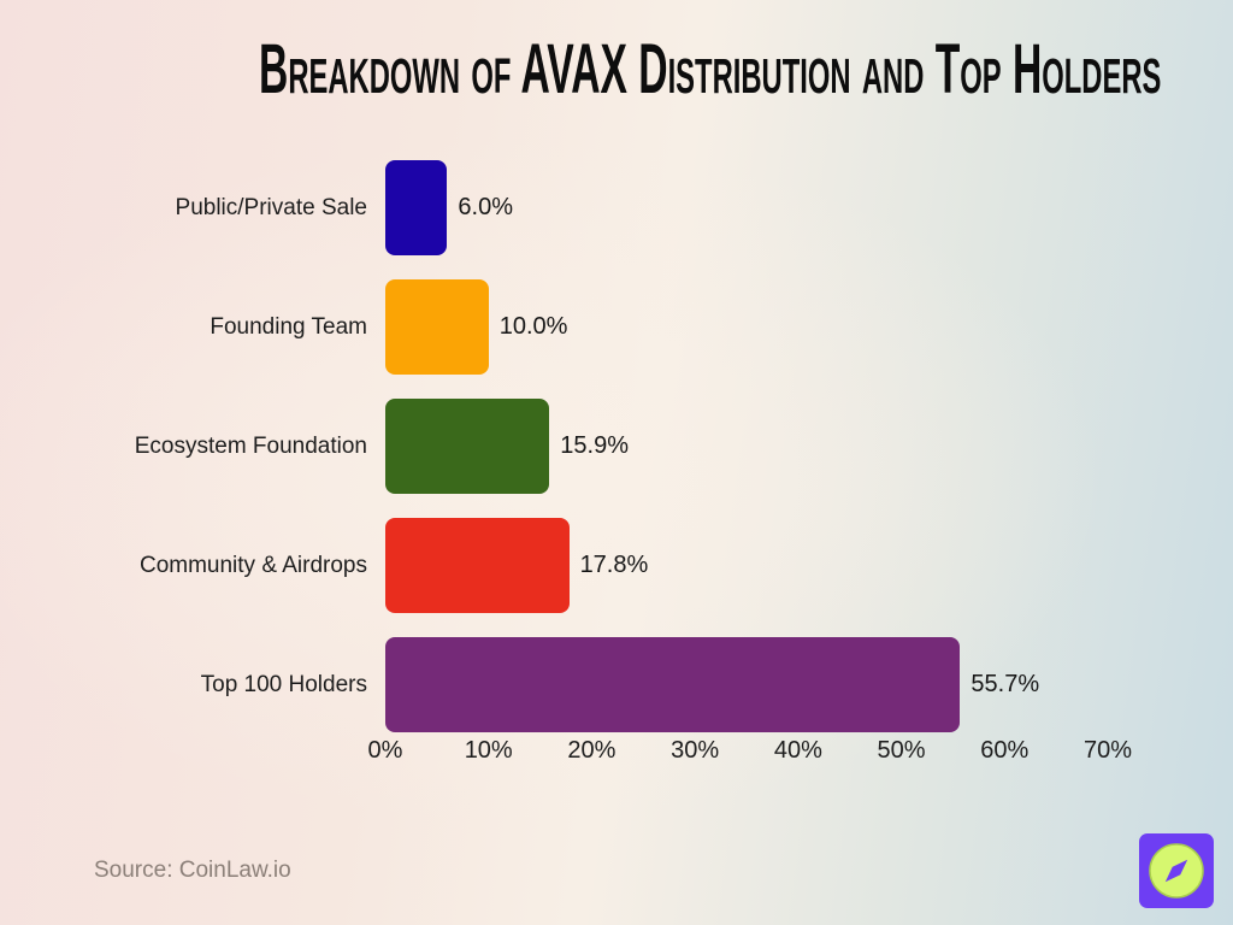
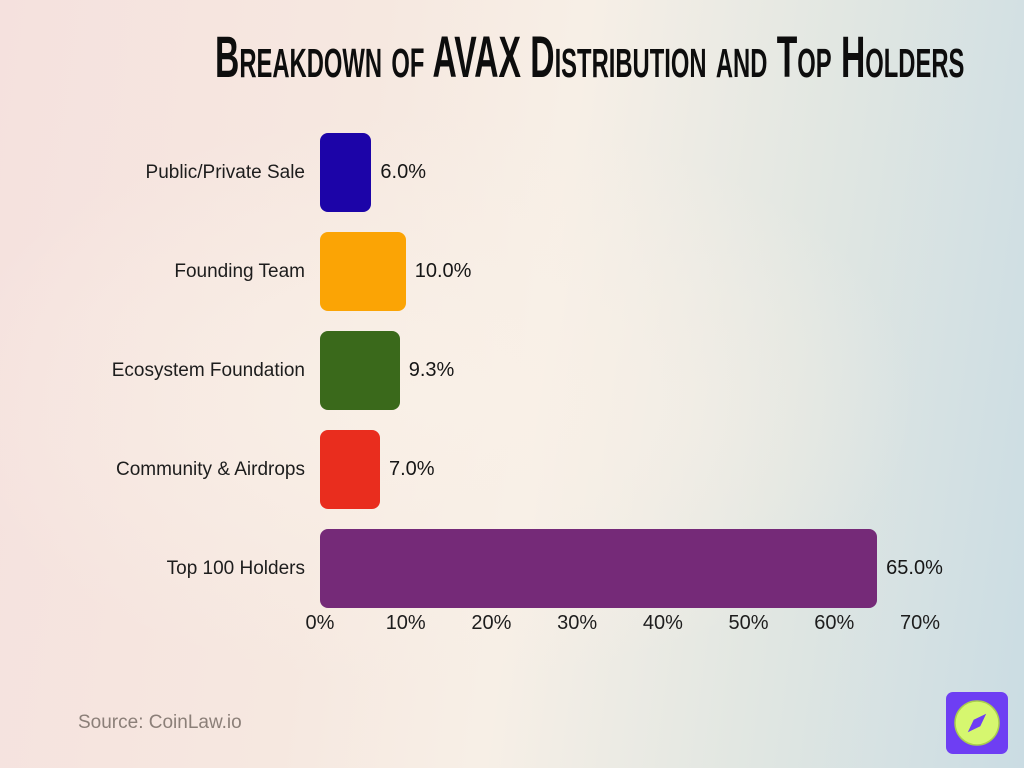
Ecosystem Foundation: 15.9% -> 9.3%
Community & Airdrops: 17.8% -> 7.0%
Top 100 Holders: 55.7% -> 65.0%
